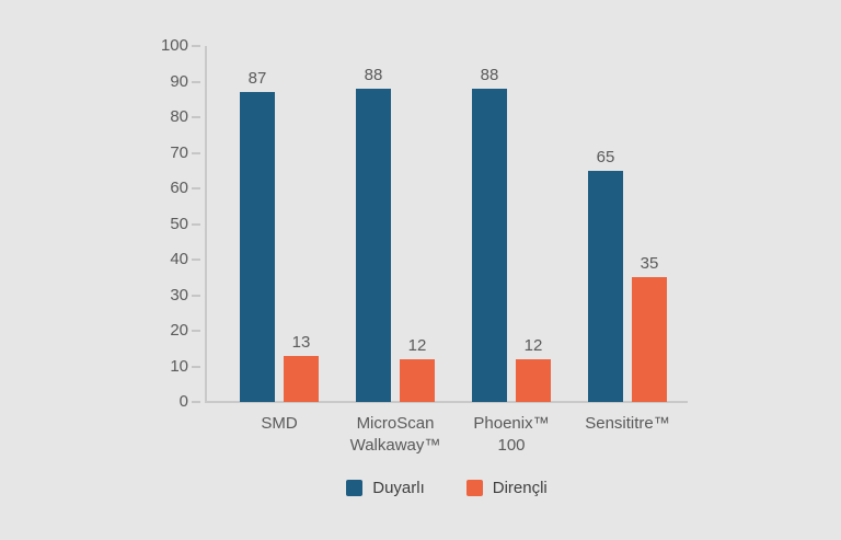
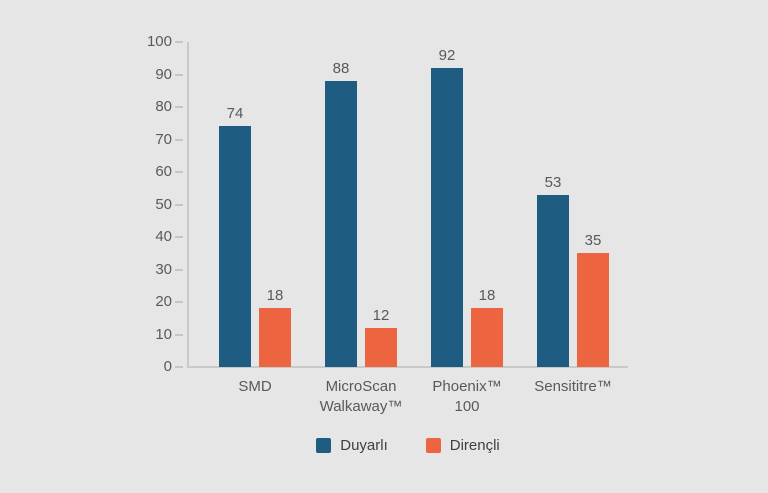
Duyarlı/SMD: 87 -> 74
Dirençli/SMD: 13 -> 18
Duyarlı/Phoenix™ 100: 88 -> 92
Dirençli/Phoenix™ 100: 12 -> 18
Duyarlı/Sensititre™: 65 -> 53
